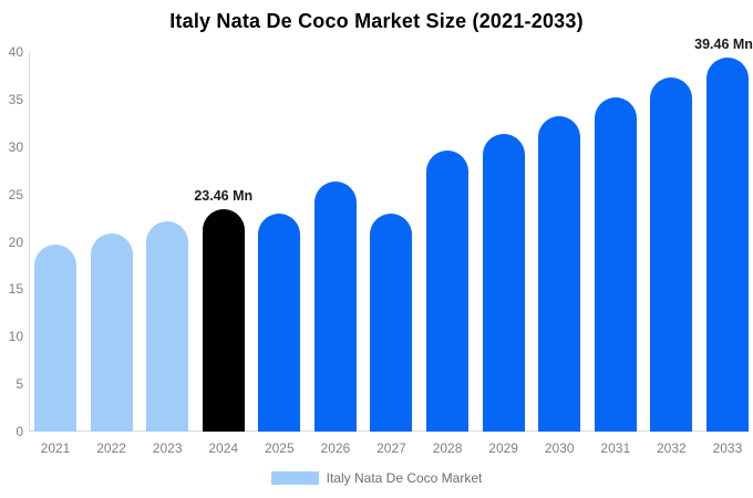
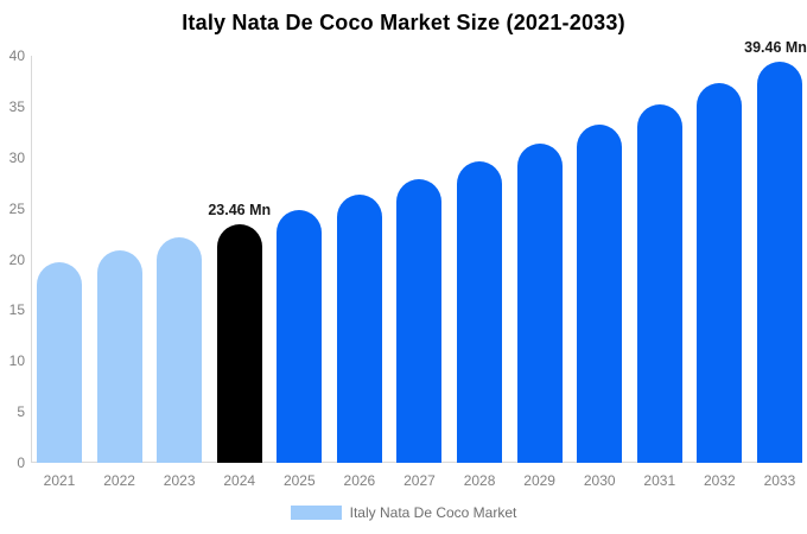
2025: 23 -> 25
2027: 23 -> 28
